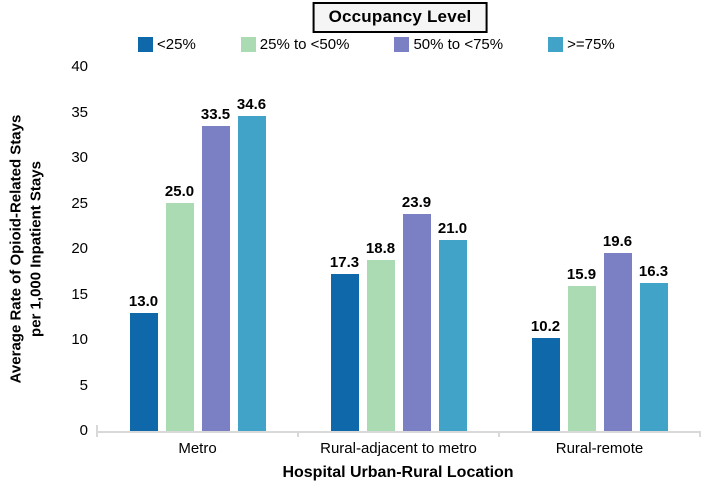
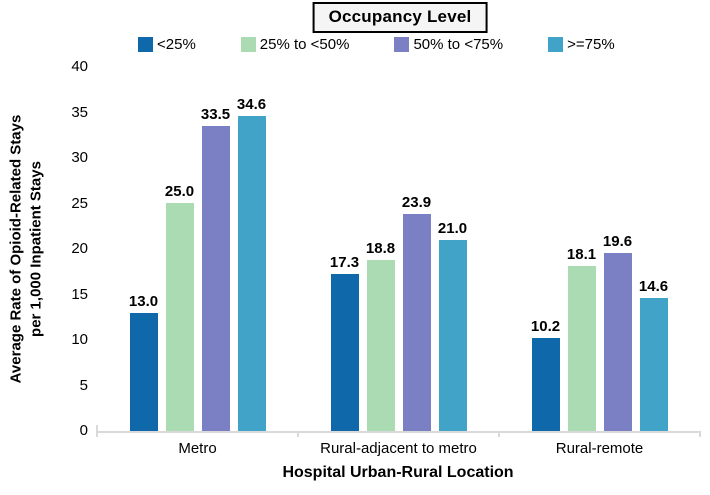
25% to <50%/Rural-remote: 15.9 -> 18.1
>=75%/Rural-remote: 16.3 -> 14.6
